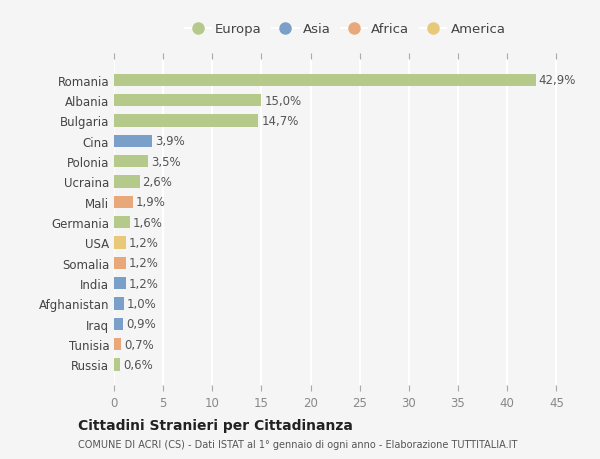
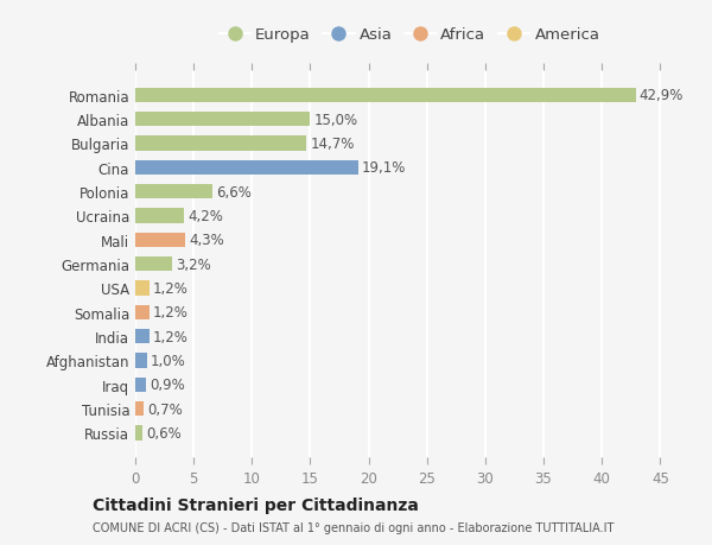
Cina: 3,9% -> 19,1%
Polonia: 3,5% -> 6,6%
Ucraina: 2,6% -> 4,2%
Mali: 1,9% -> 4,3%
Germania: 1,6% -> 3,2%
